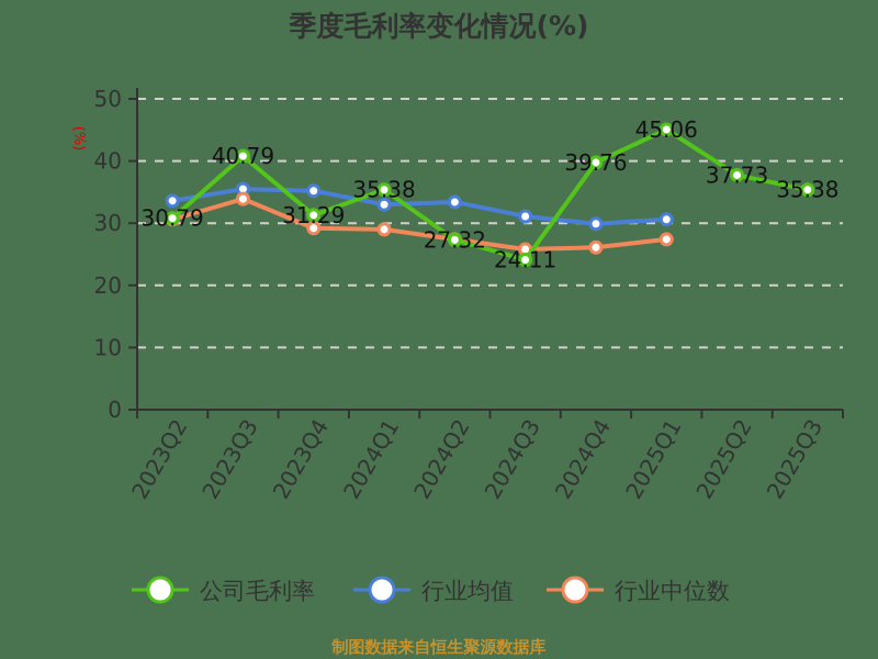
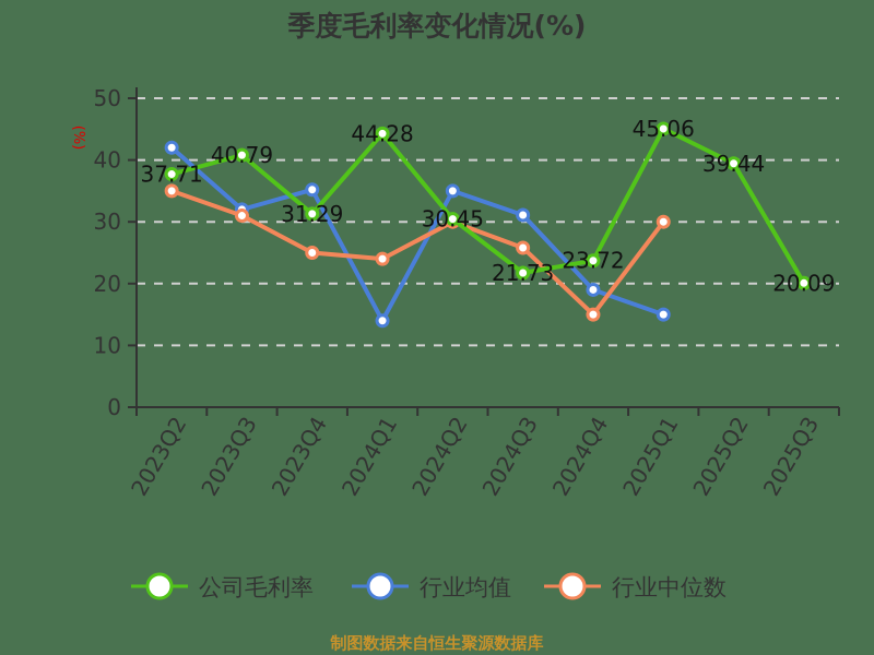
公司毛利率/2023Q2: 30.79 -> 37.71
行业均值/2023Q2: 34 -> 42
行业中位数/2023Q2: 31 -> 35
行业均值/2023Q3: 36 -> 32
行业中位数/2023Q3: 34 -> 31
行业中位数/2023Q4: 29 -> 25
公司毛利率/2024Q1: 35.38 -> 44.28
行业均值/2024Q1: 33 -> 14
行业中位数/2024Q1: 29 -> 24
公司毛利率/2024Q2: 27.32 -> 30.45
行业均值/2024Q2: 33 -> 35
行业中位数/2024Q2: 27 -> 30
公司毛利率/2024Q3: 24.11 -> 21.73
公司毛利率/2024Q4: 39.76 -> 23.72
行业均值/2024Q4: 30 -> 19
行业中位数/2024Q4: 26 -> 15
行业均值/2025Q1: 31 -> 15
行业中位数/2025Q1: 27 -> 30
公司毛利率/2025Q2: 37.73 -> 39.44
公司毛利率/2025Q3: 35.38 -> 20.09
